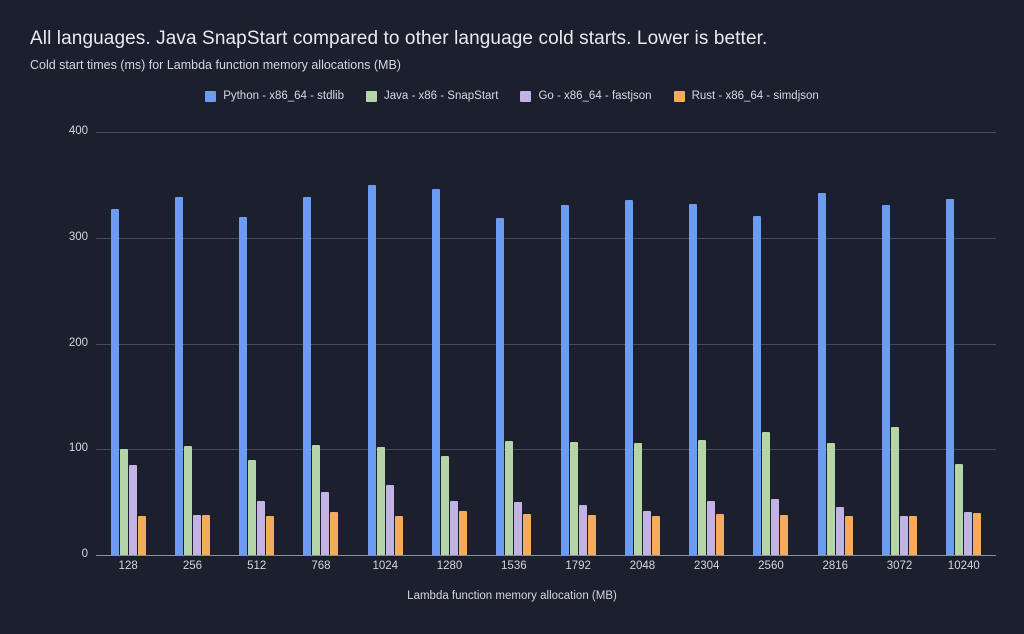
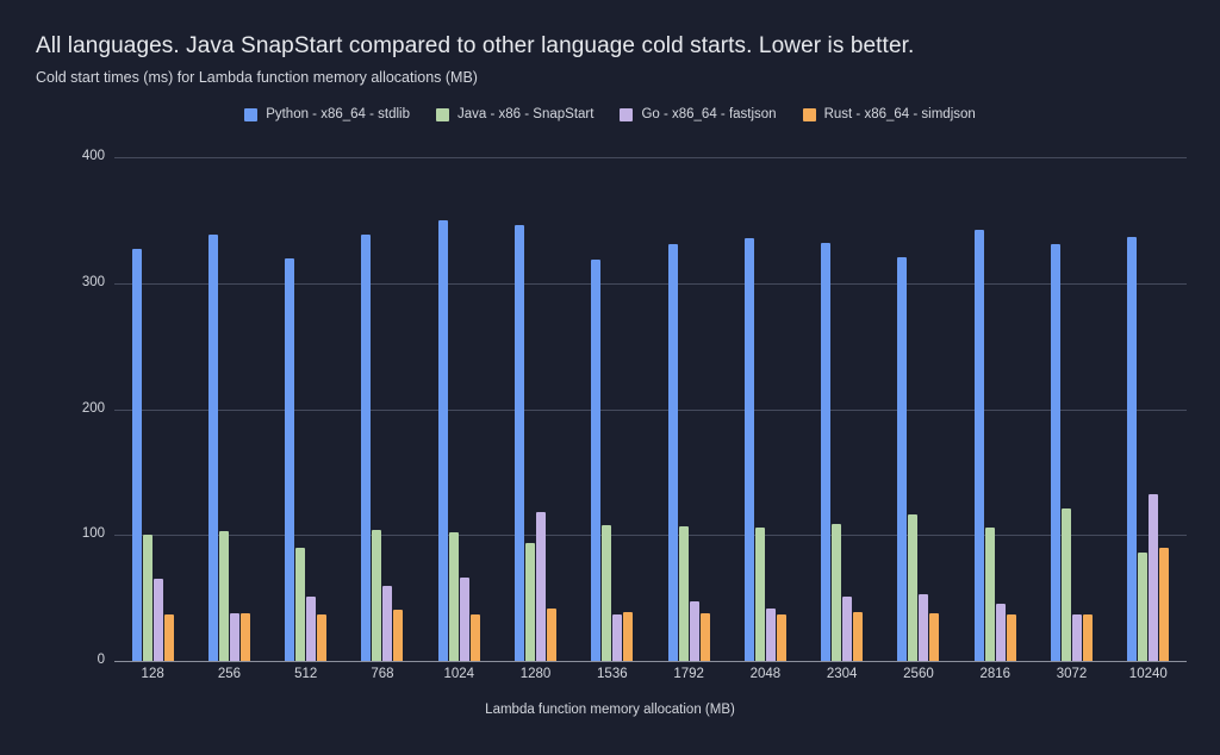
Go - x86_64 - fastjson/128: 85 -> 65
Go - x86_64 - fastjson/1280: 51 -> 118
Go - x86_64 - fastjson/1536: 50 -> 37
Go - x86_64 - fastjson/10240: 41 -> 132
Rust - x86_64 - simdjson/10240: 40 -> 90
